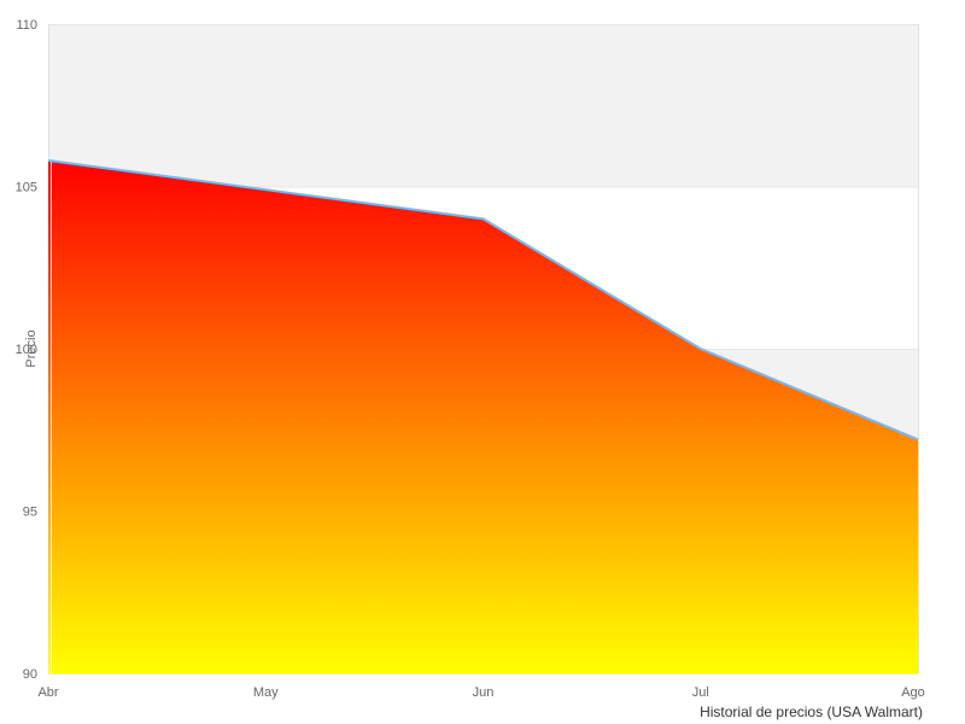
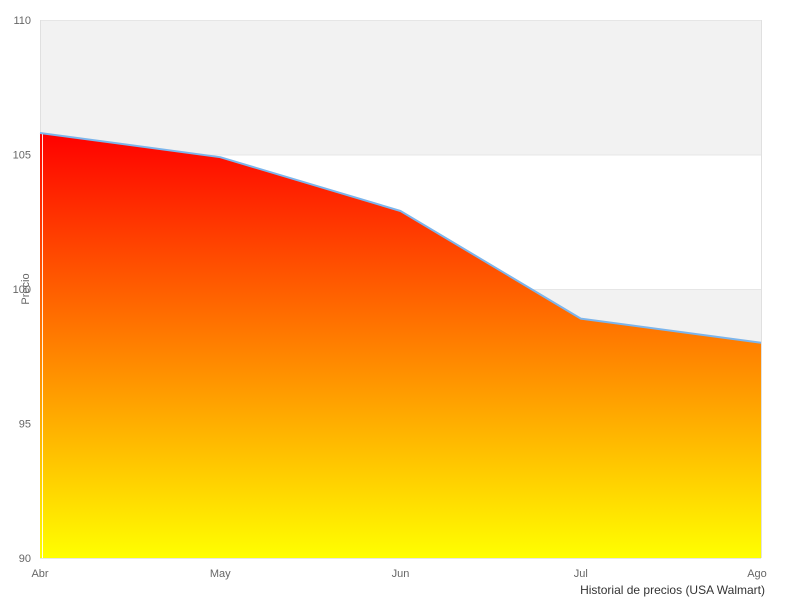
Jun: 104.0 -> 102.9
Jul: 100.0 -> 98.9
Ago: 97.2 -> 98.0
